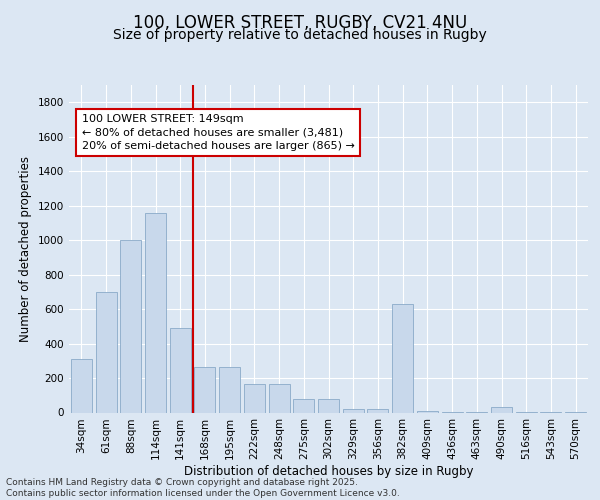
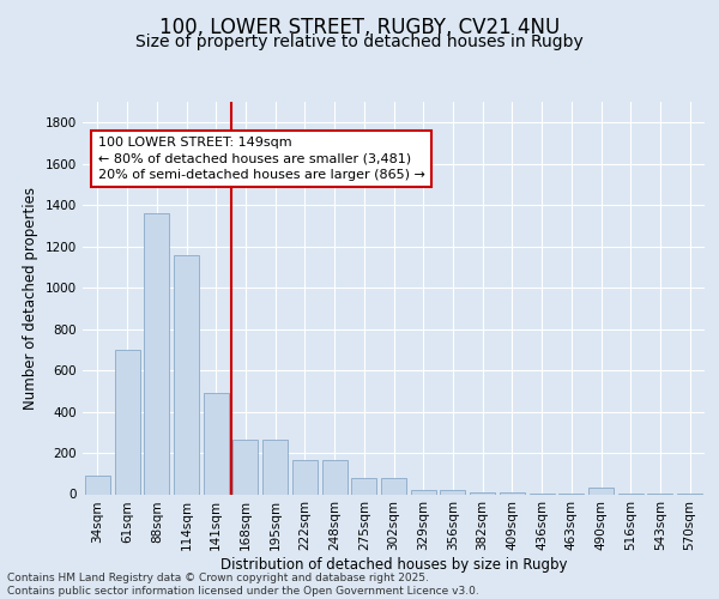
34sqm: 310 -> 90
88sqm: 1000 -> 1360
382sqm: 630 -> 10
